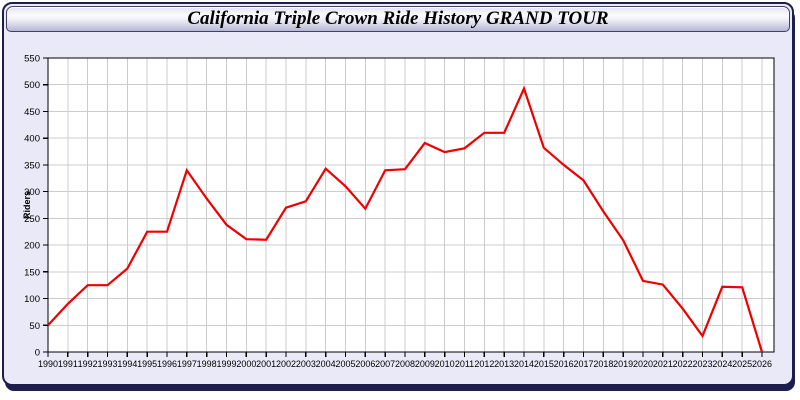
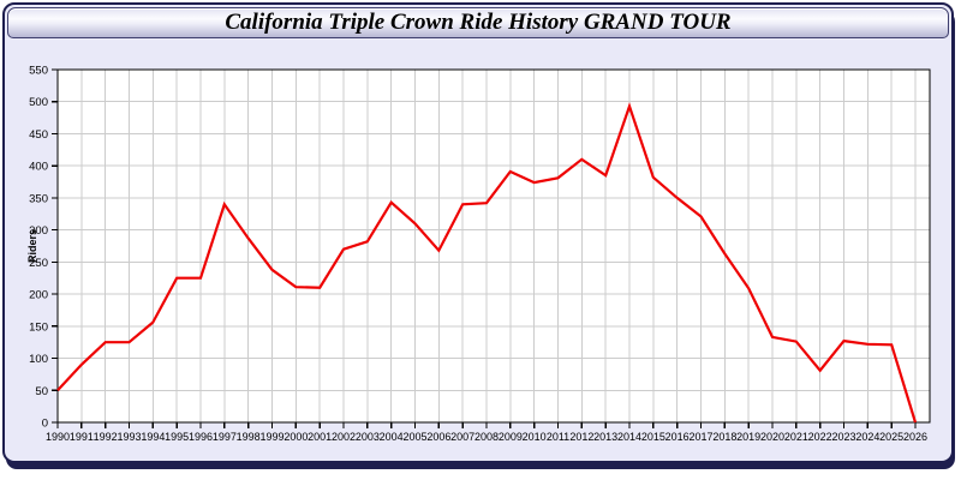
2013: 410 -> 380
2023: 30 -> 130
